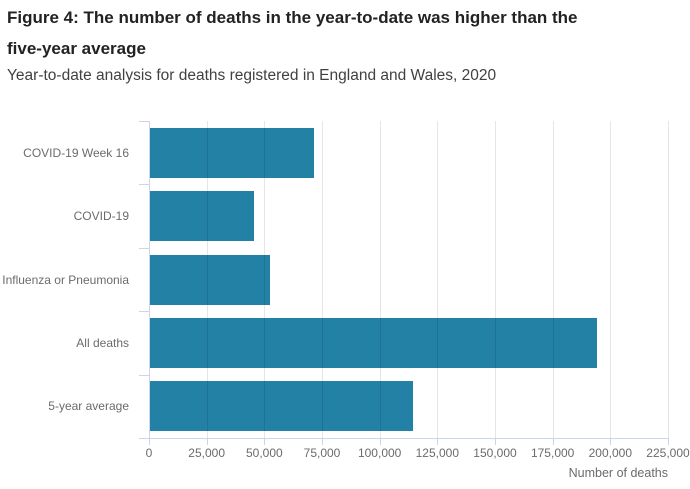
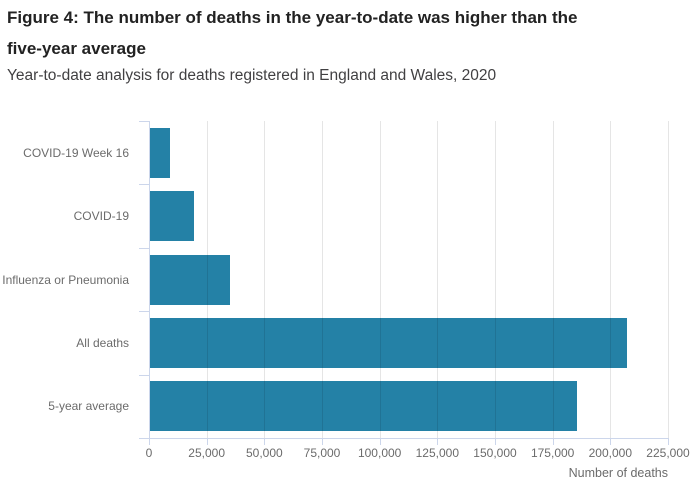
COVID-19 Week 16: 71000 -> 9000
COVID-19: 45000 -> 19000
Influenza or Pneumonia: 52000 -> 34000
All deaths: 194000 -> 207000
5-year average: 114000 -> 185000
